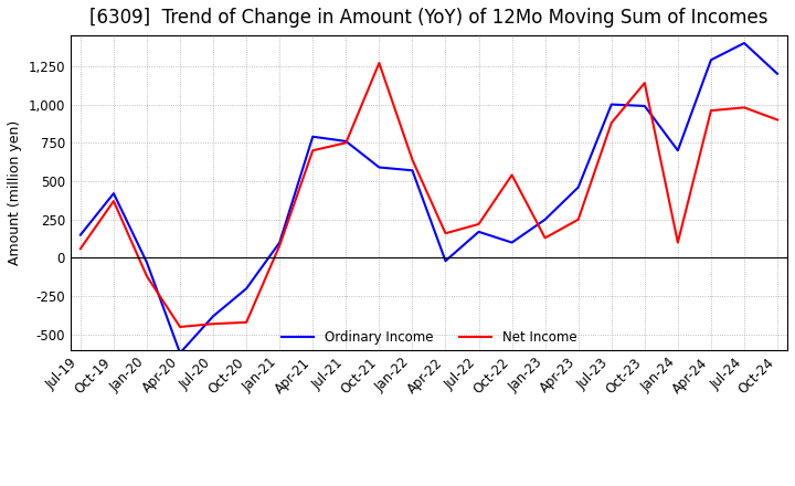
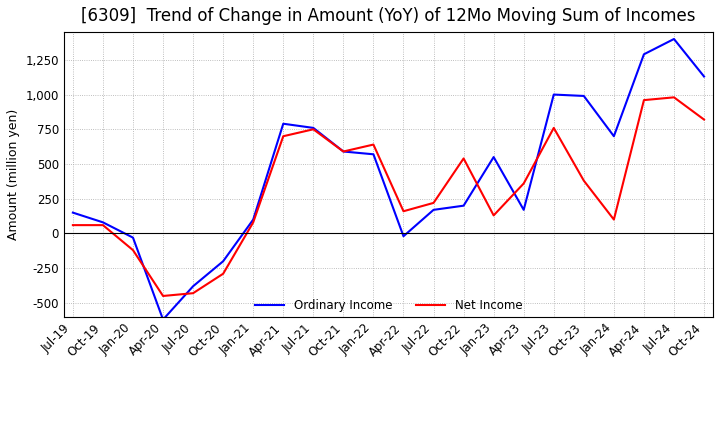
Ordinary Income/Oct-19: 420 -> 80
Net Income/Oct-19: 370 -> 60
Net Income/Oct-20: -420 -> -290
Net Income/Oct-21: 1,270 -> 590
Ordinary Income/Oct-22: 100 -> 200
Ordinary Income/Jan-23: 250 -> 550
Ordinary Income/Apr-23: 460 -> 170
Net Income/Apr-23: 250 -> 360
Net Income/Jul-23: 880 -> 760
Net Income/Oct-23: 1,140 -> 380
Ordinary Income/Oct-24: 1,200 -> 1,130
Net Income/Oct-24: 900 -> 820
